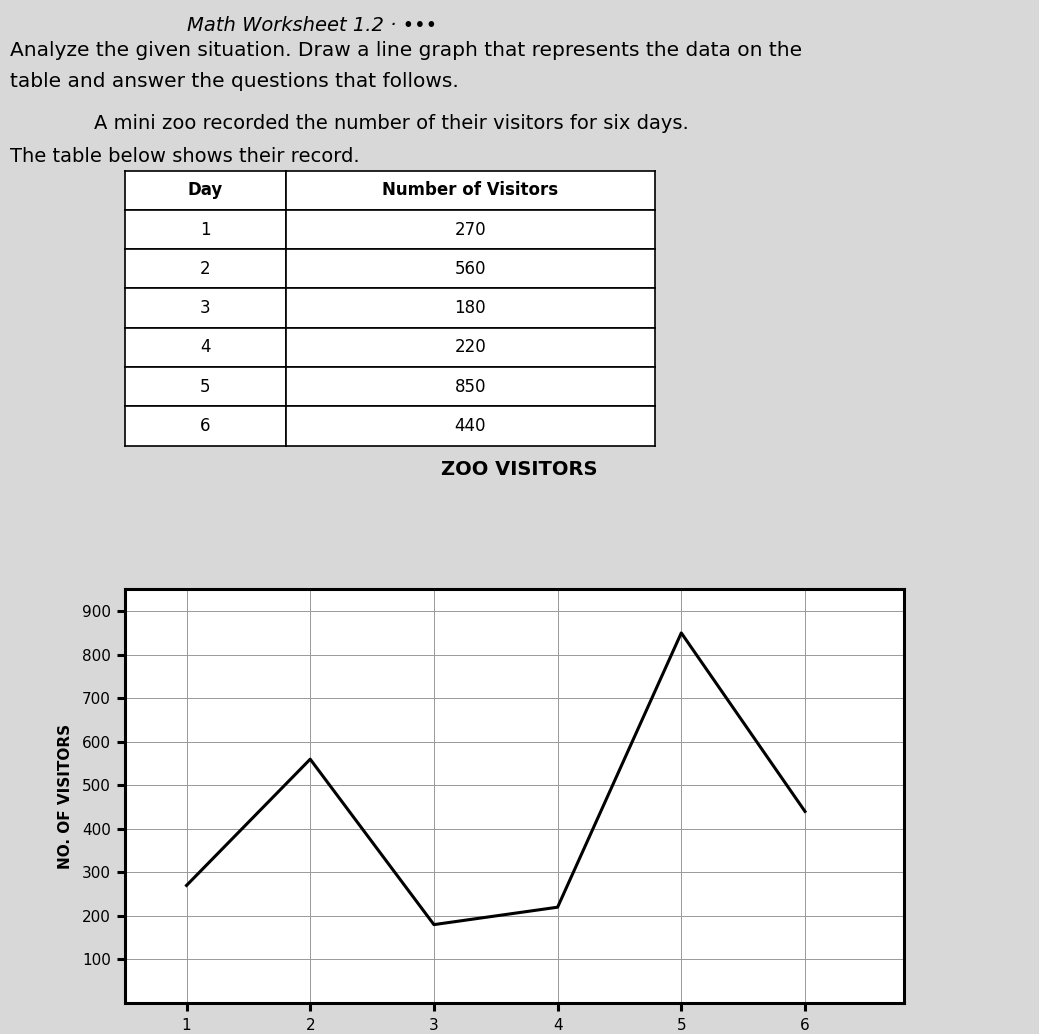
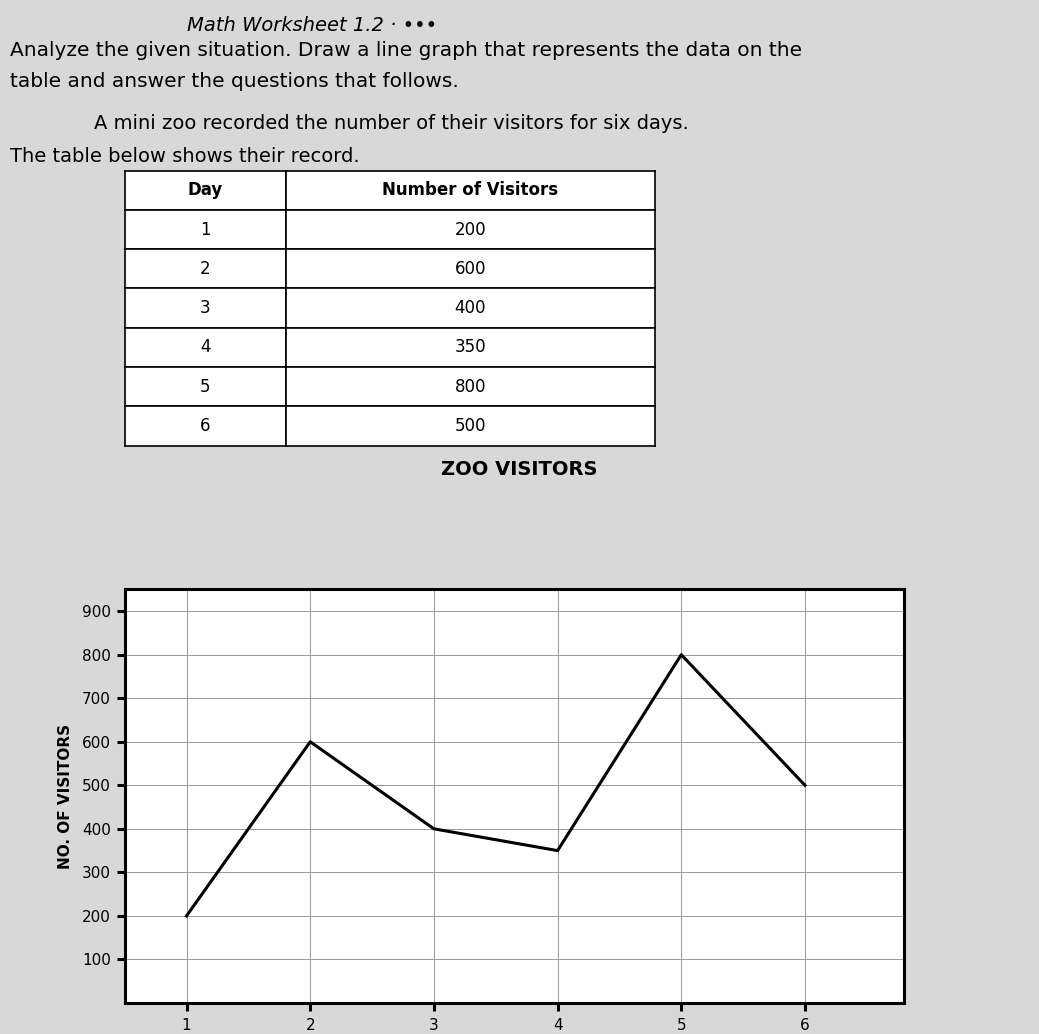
1: 270 -> 200
2: 560 -> 600
3: 180 -> 400
4: 220 -> 350
5: 850 -> 800
6: 440 -> 500
